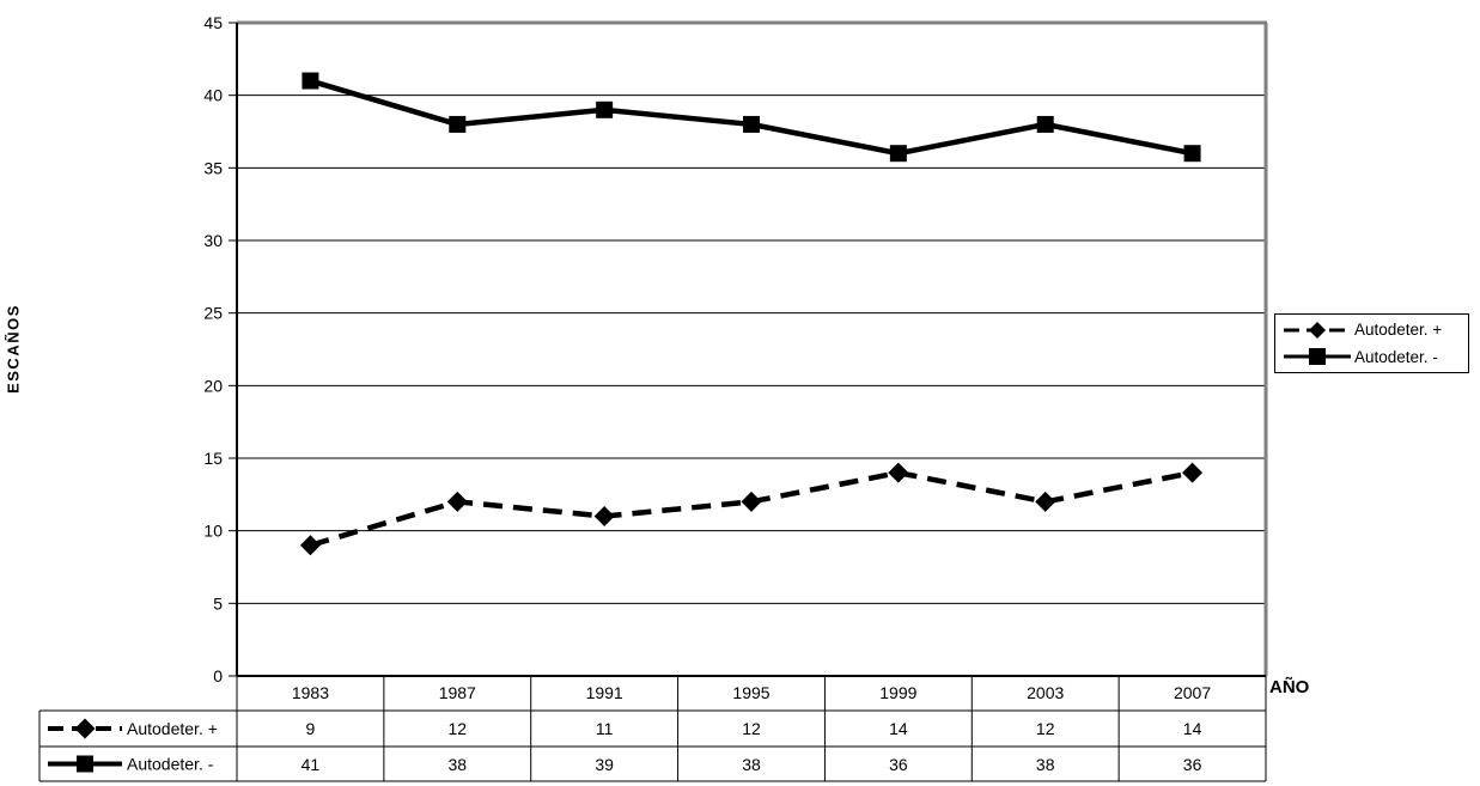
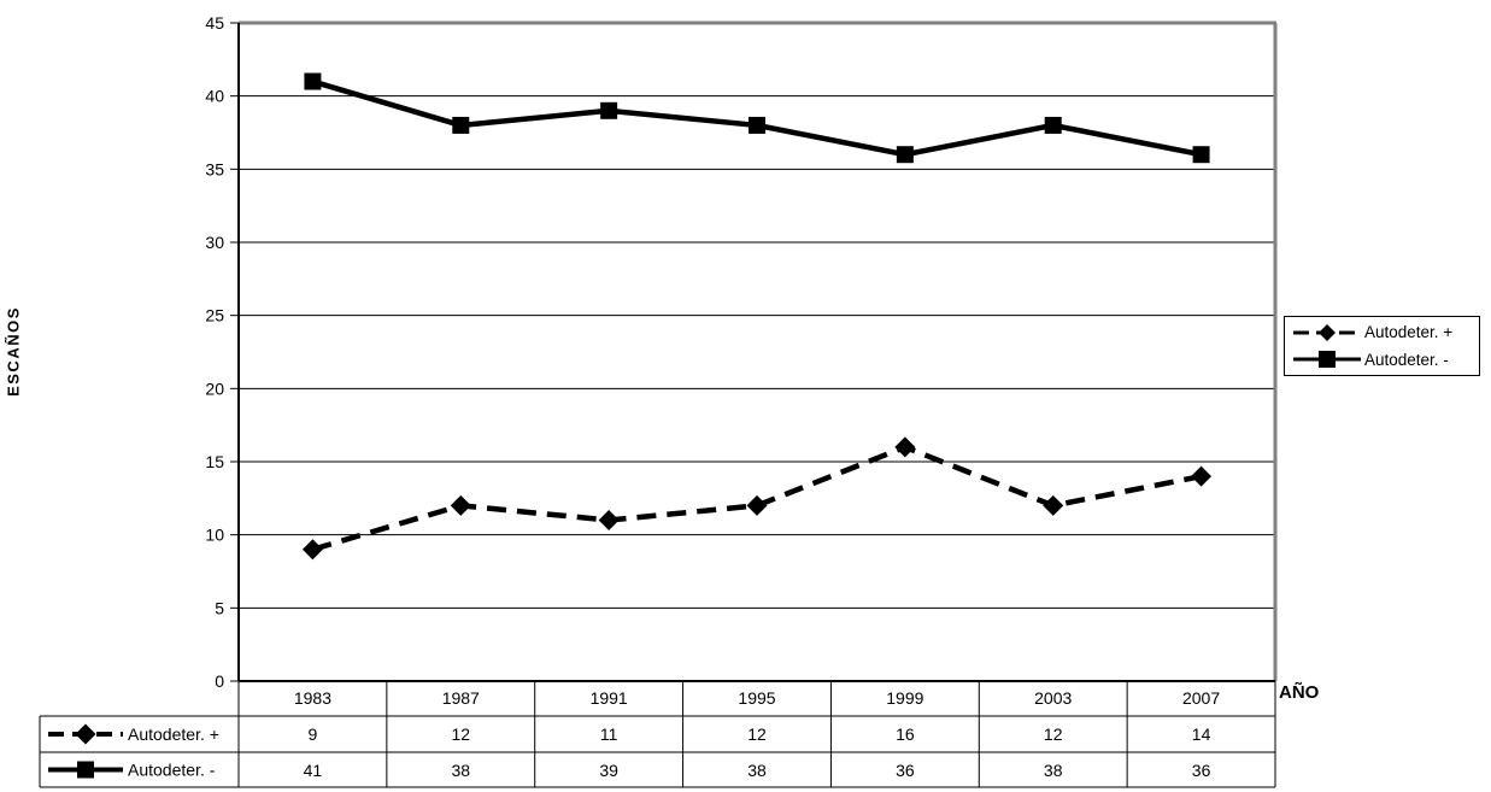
Autodeter. +/1999: 14 -> 16
